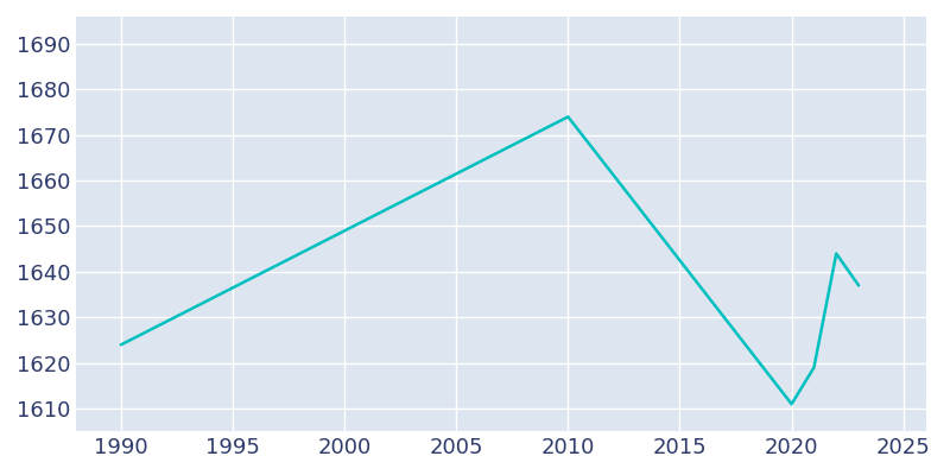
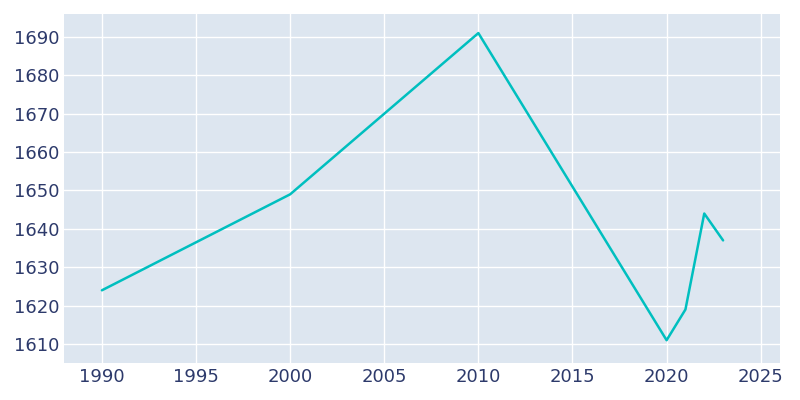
2010: 1674 -> 1691
